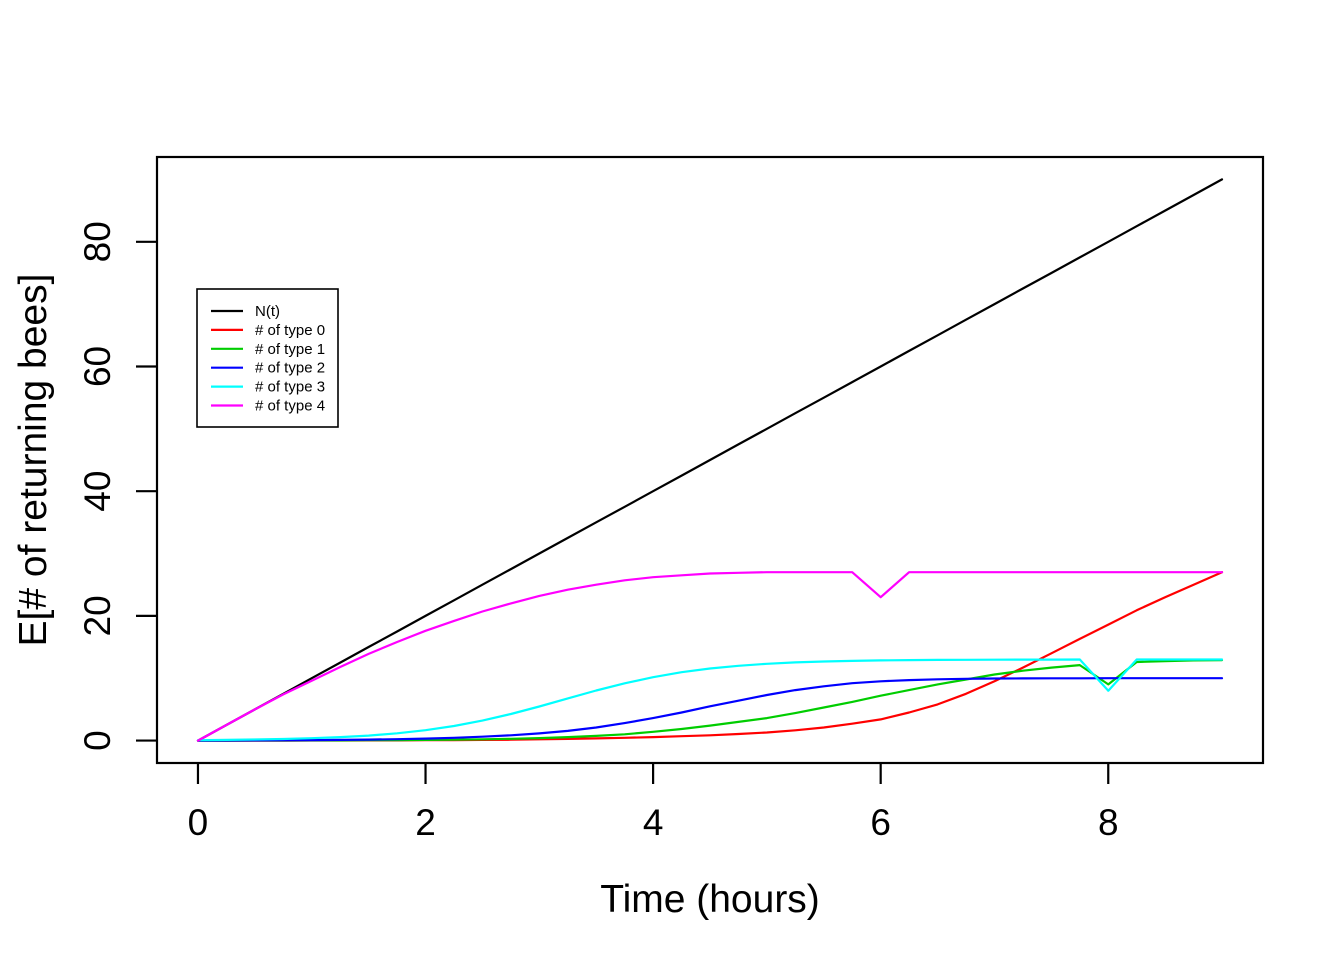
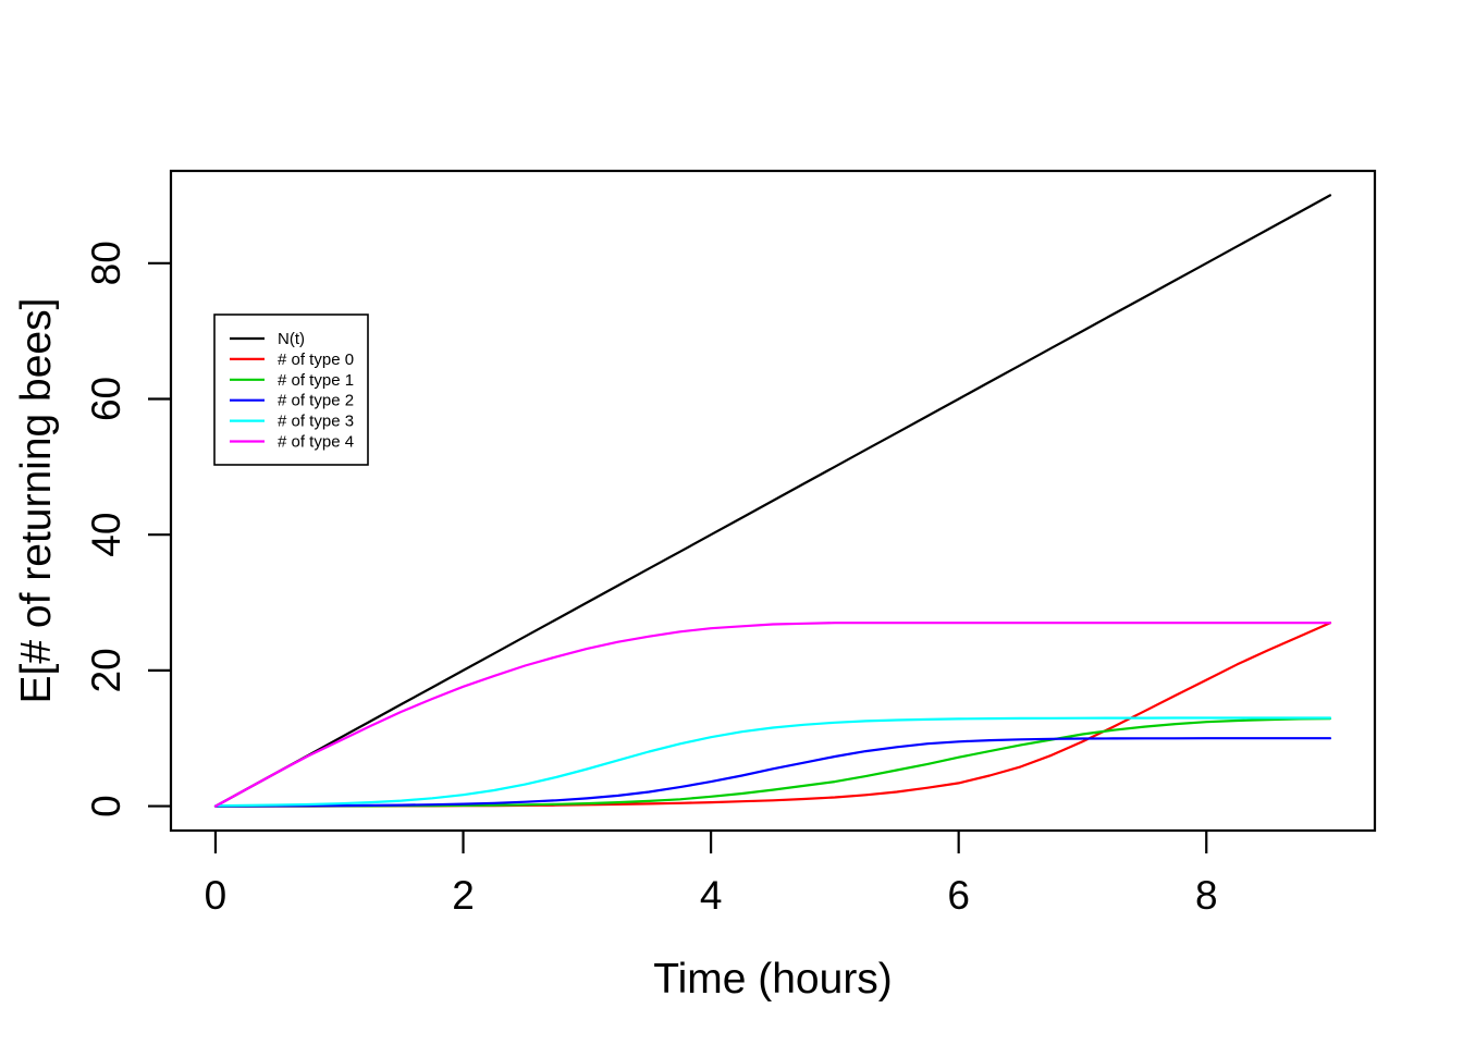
# of type 4/6: 23 -> 27
# of type 1/8: 9 -> 12
# of type 3/8: 8 -> 13
